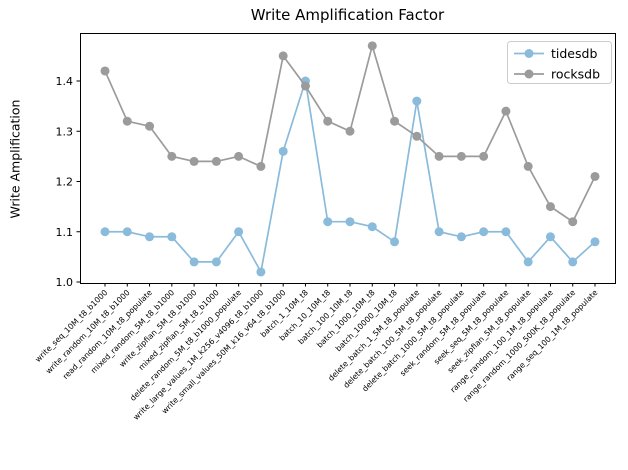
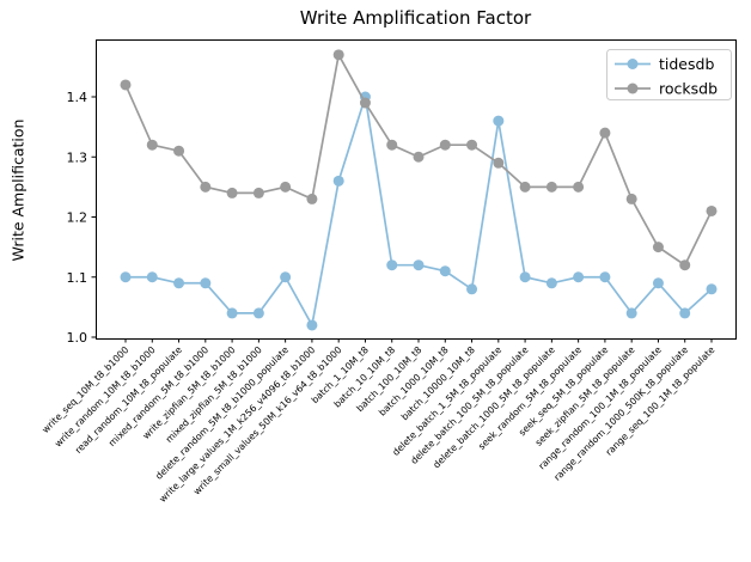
rocksdb/write_small_values_50M_k16_v64_t8_b1000: 1.45 -> 1.47
rocksdb/batch_1000_10M_t8: 1.47 -> 1.32
